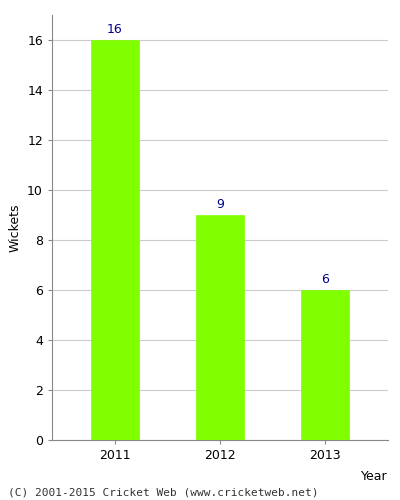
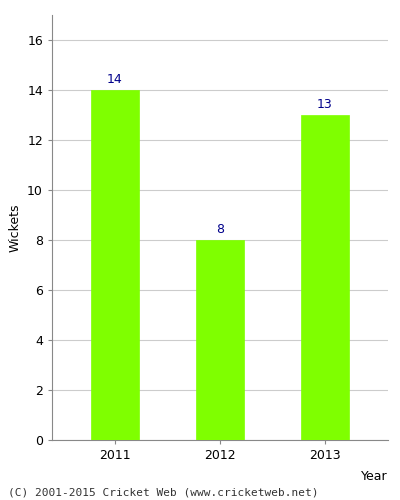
2011: 16 -> 14
2012: 9 -> 8
2013: 6 -> 13
